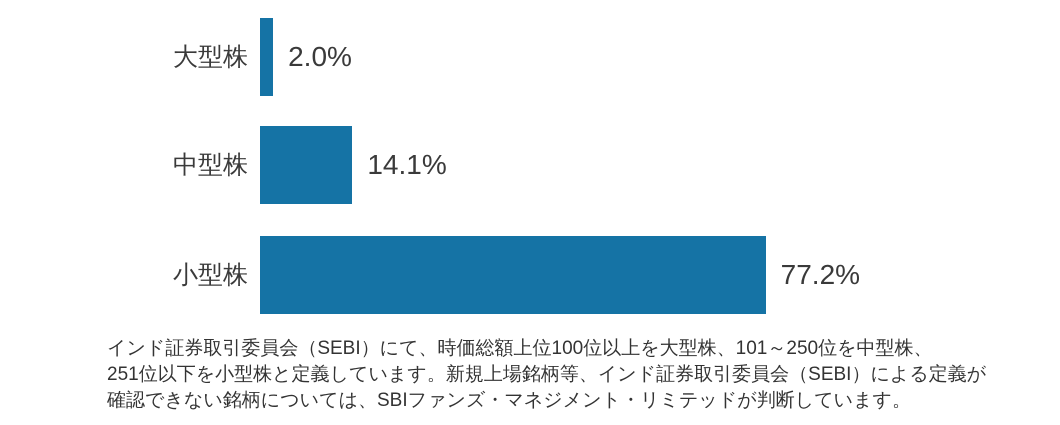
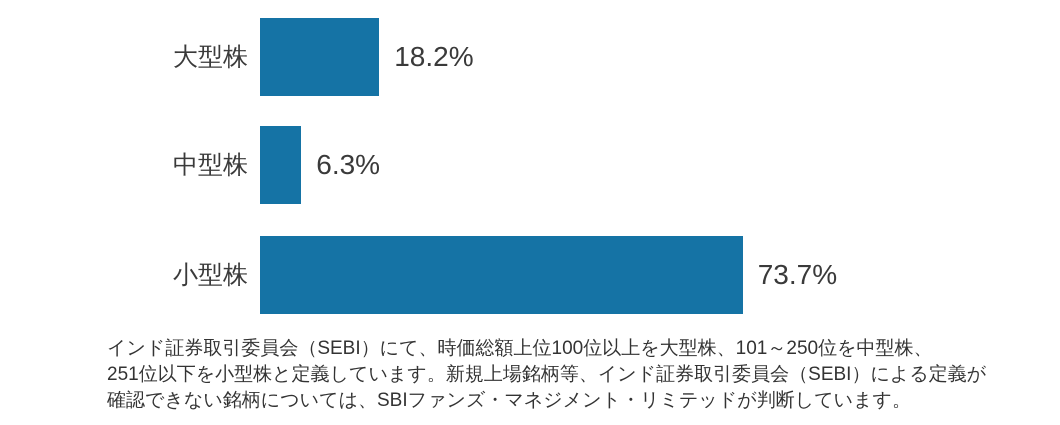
大型株: 2.0% -> 18.2%
中型株: 14.1% -> 6.3%
小型株: 77.2% -> 73.7%
